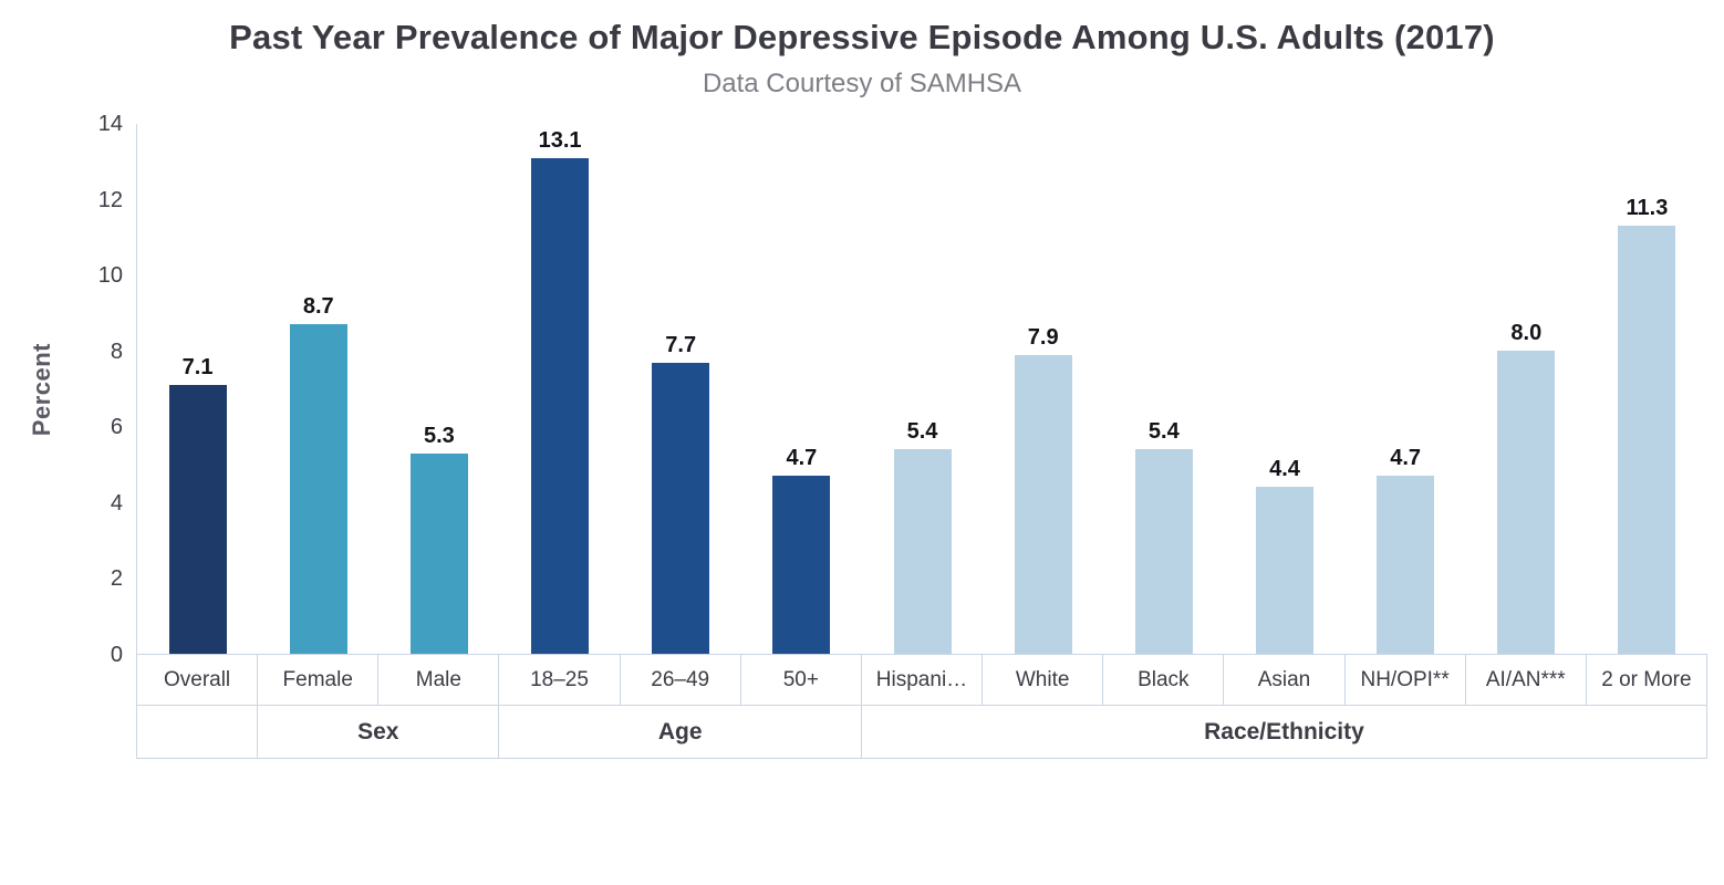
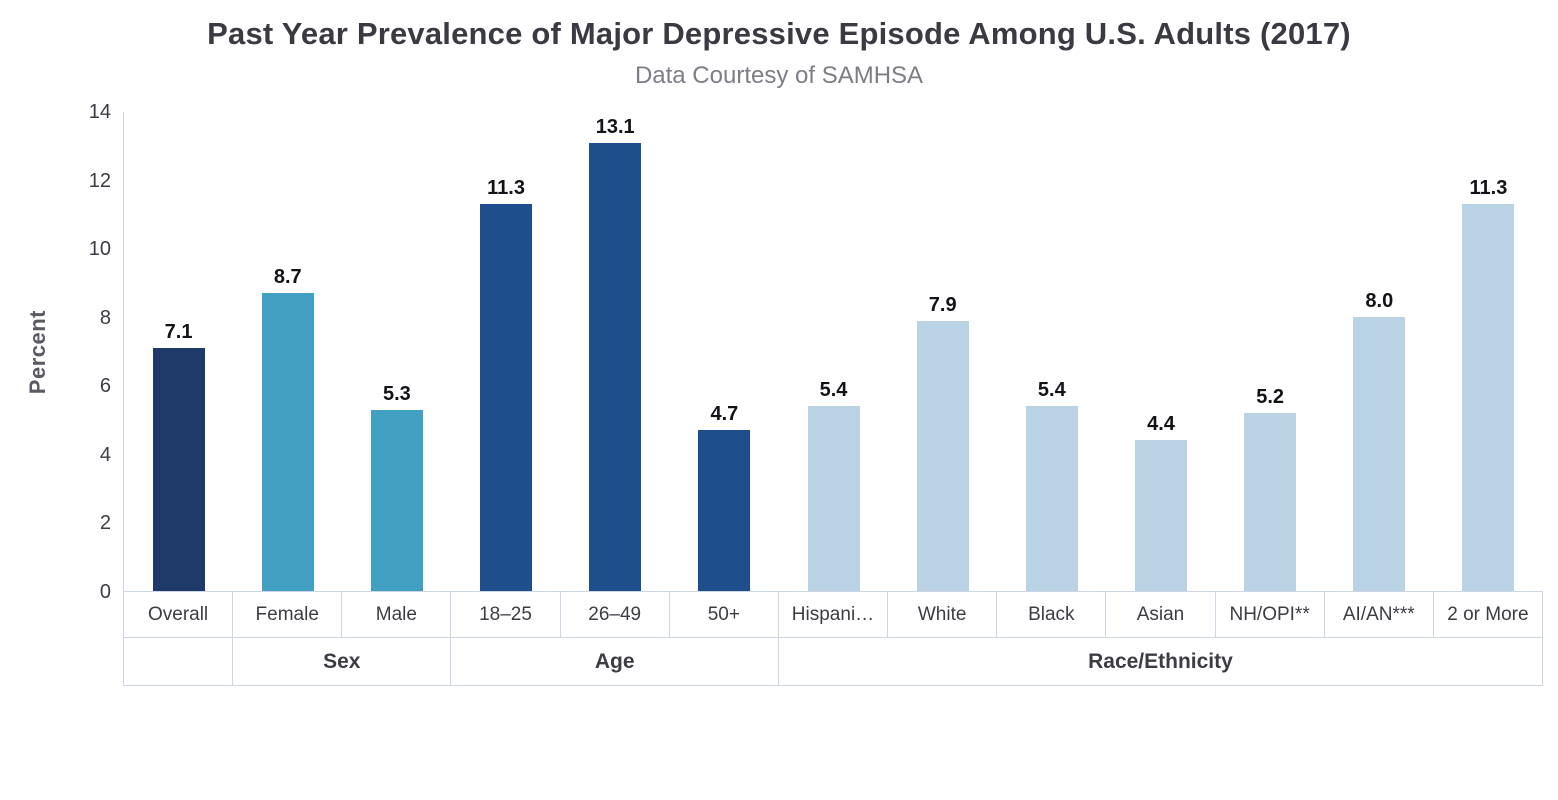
18–25: 13.1 -> 11.3
26–49: 7.7 -> 13.1
NH/OPI**: 4.7 -> 5.2
